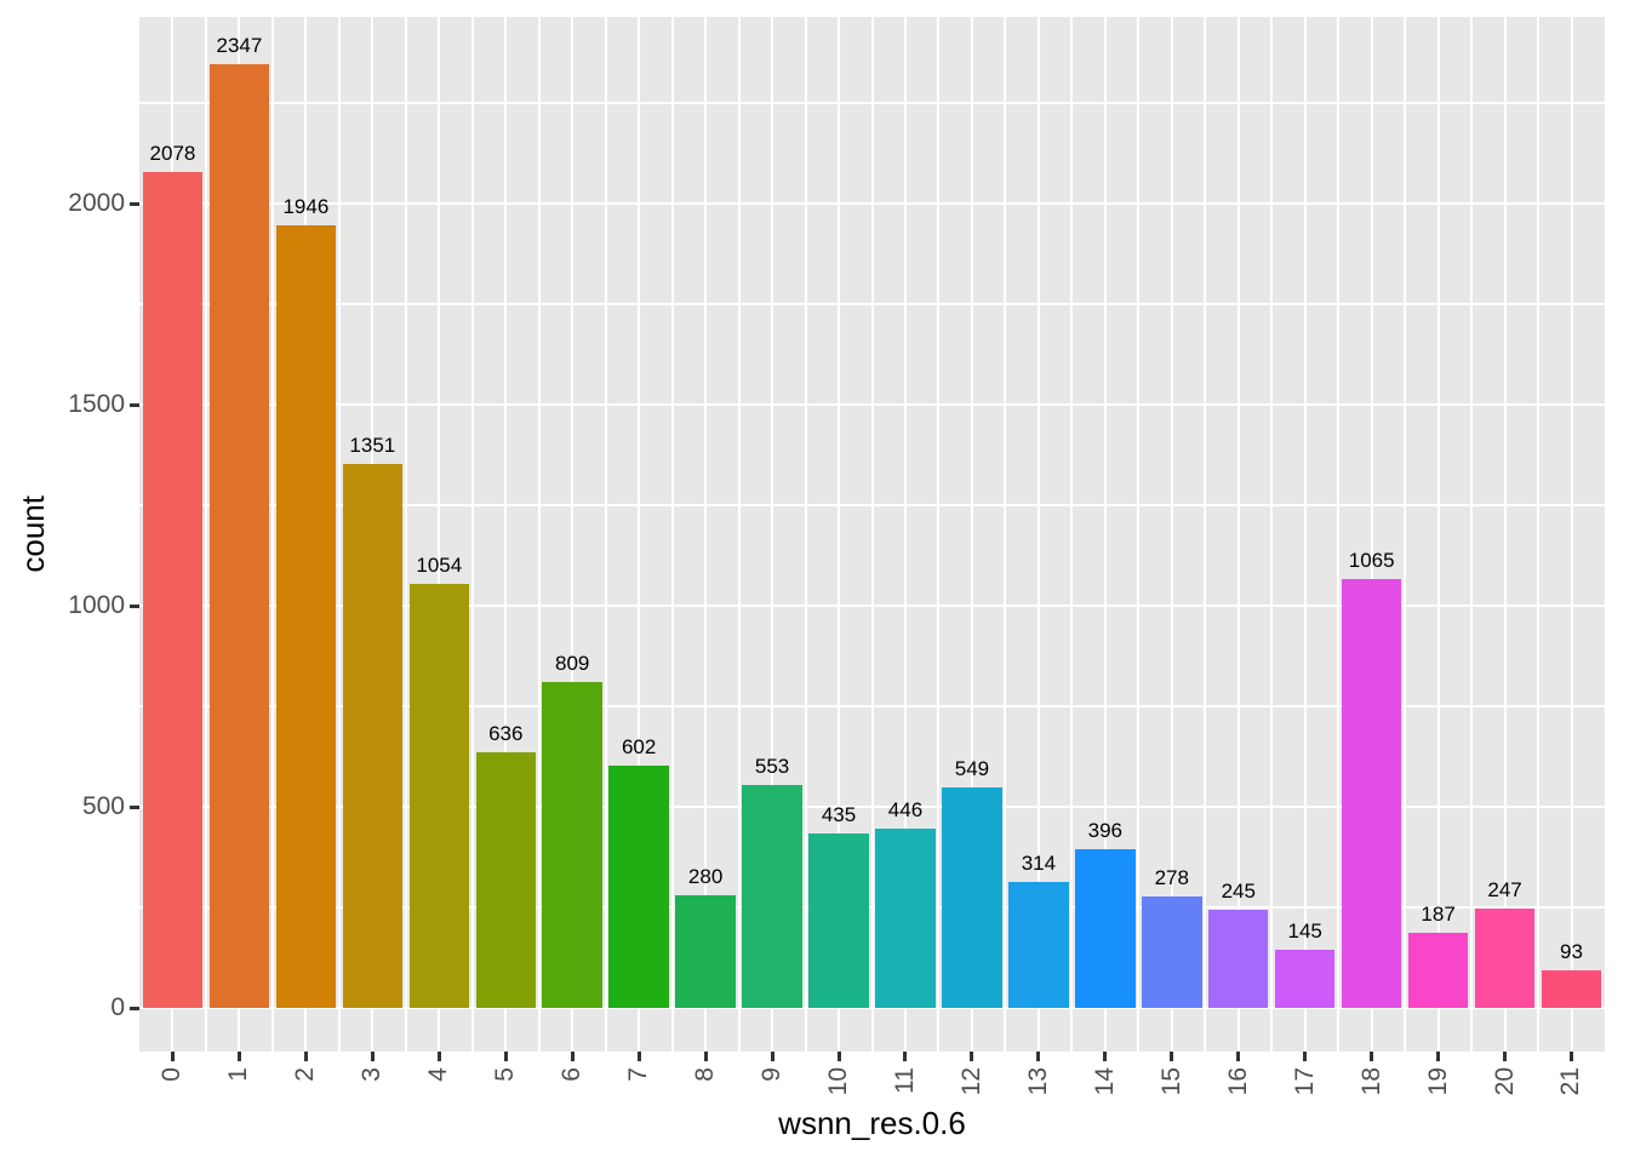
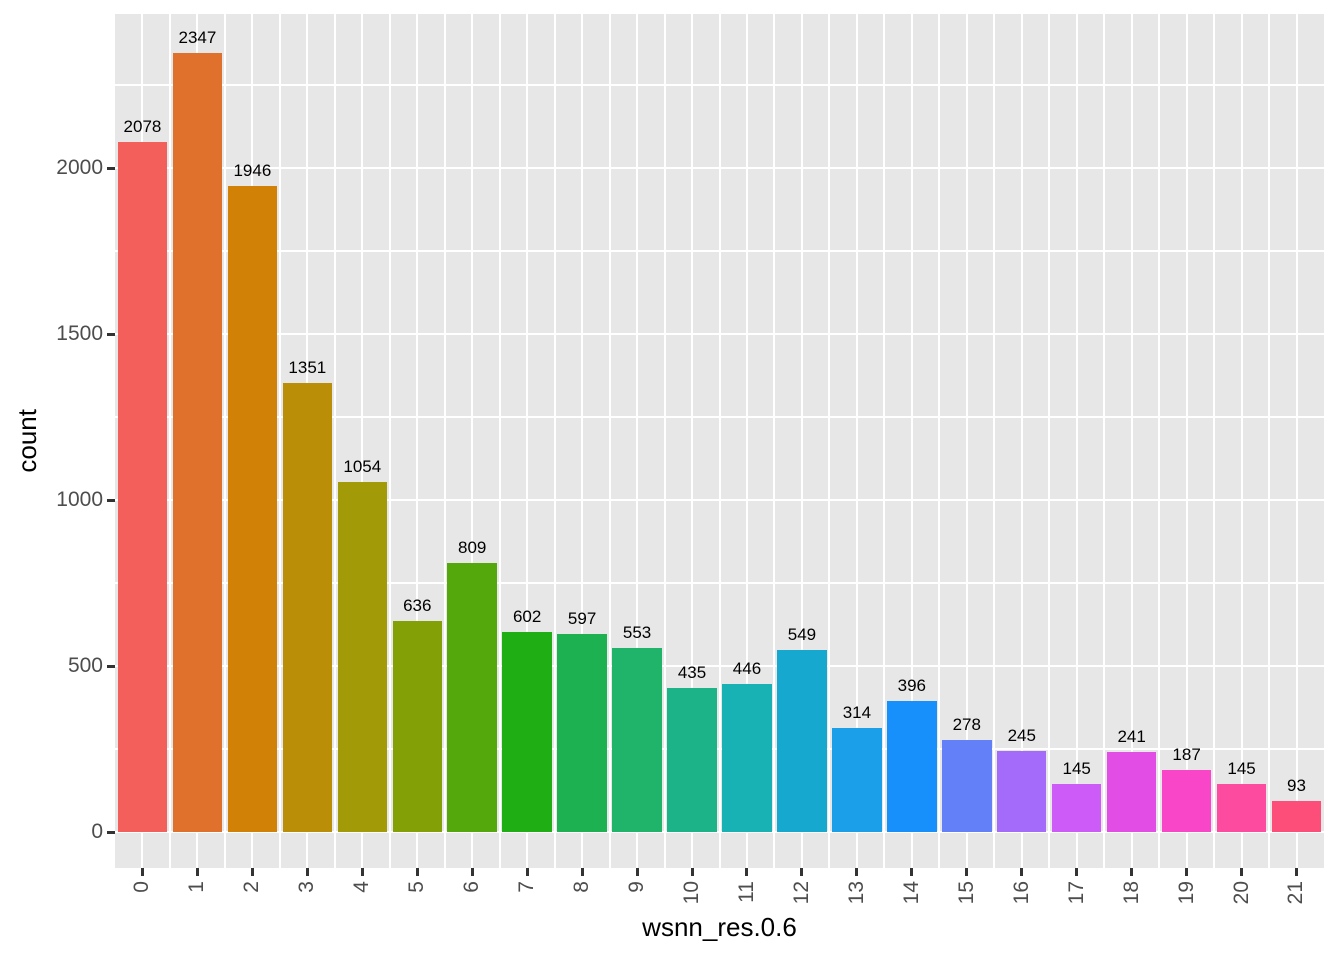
8: 280 -> 597
18: 1065 -> 241
20: 247 -> 145
